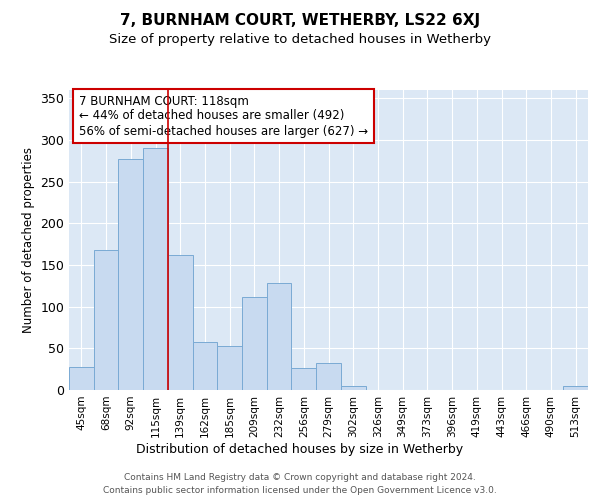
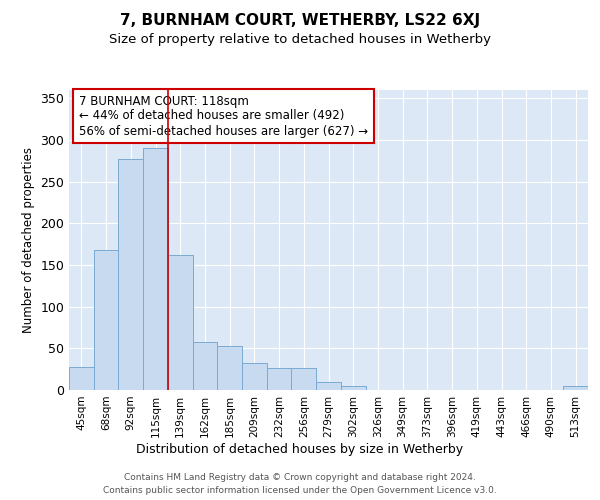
209sqm: 112 -> 32
232sqm: 128 -> 27
279sqm: 32 -> 10
